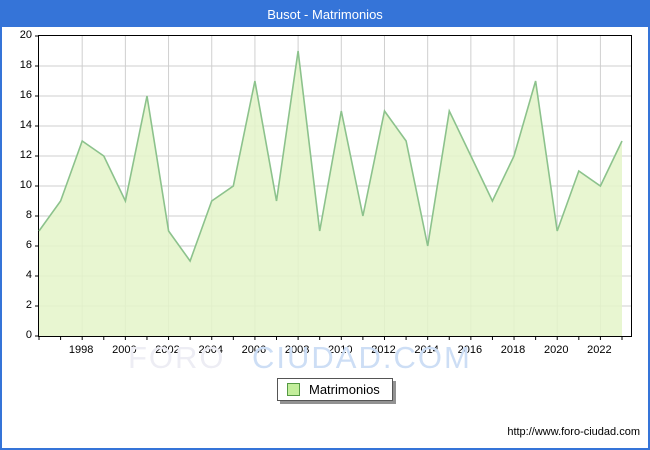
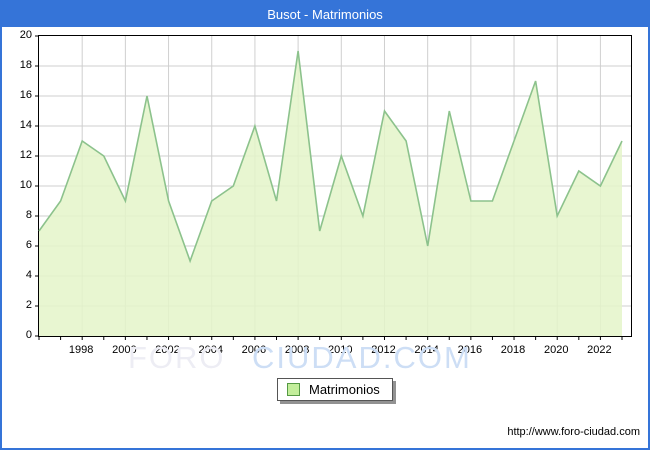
2002: 7 -> 9
2006: 17 -> 14
2010: 15 -> 12
2016: 12 -> 9
2018: 12 -> 13
2020: 7 -> 8
